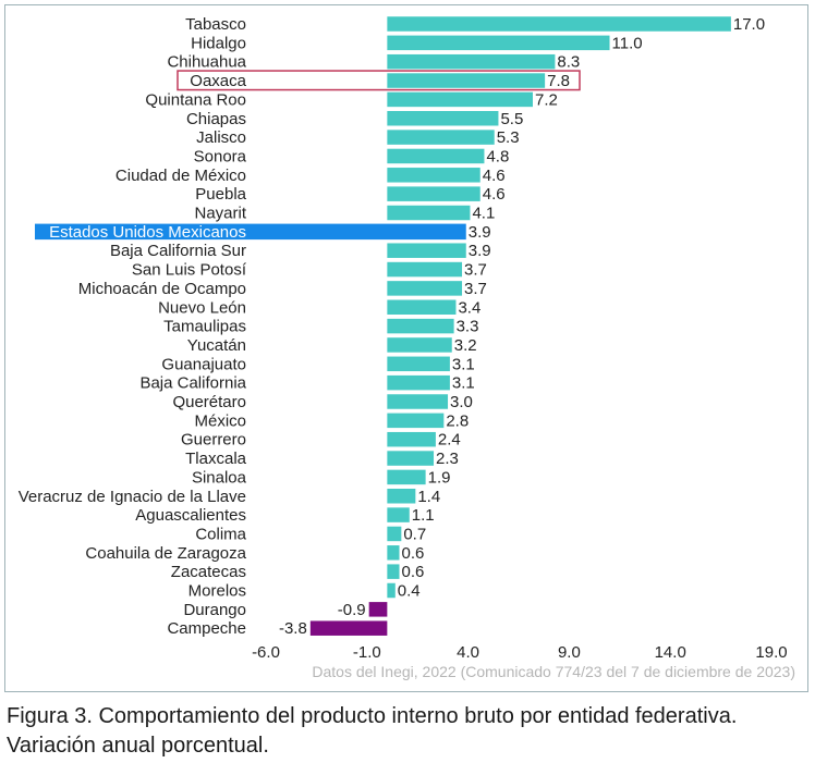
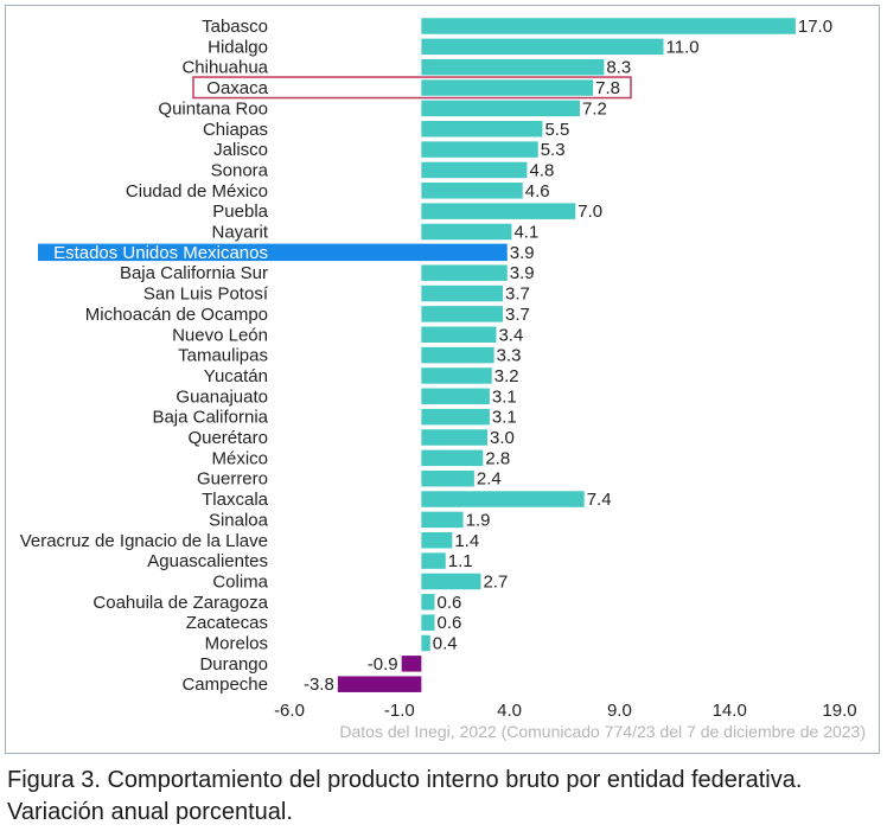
Puebla: 4.6 -> 7.0
Tlaxcala: 2.3 -> 7.4
Colima: 0.7 -> 2.7
